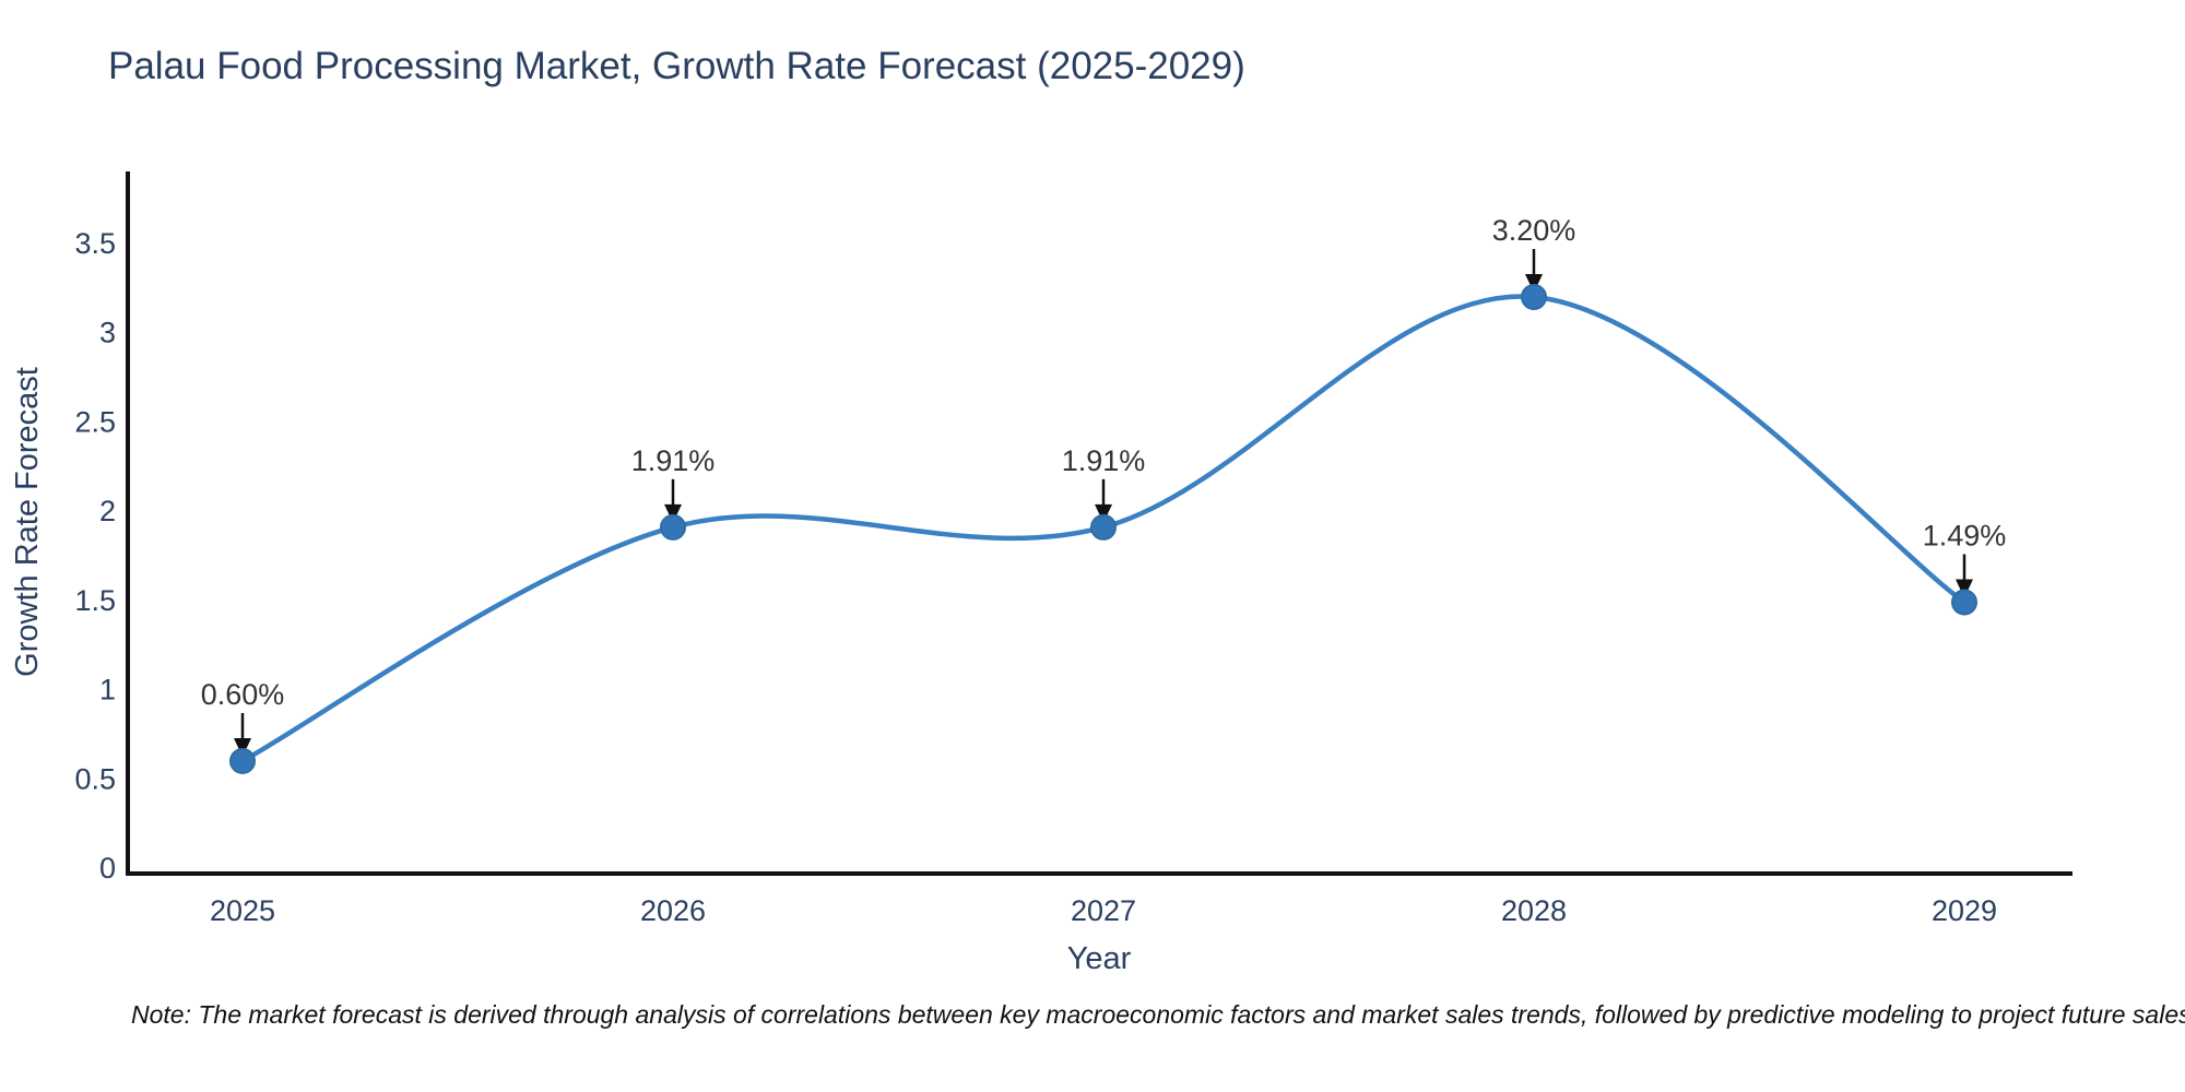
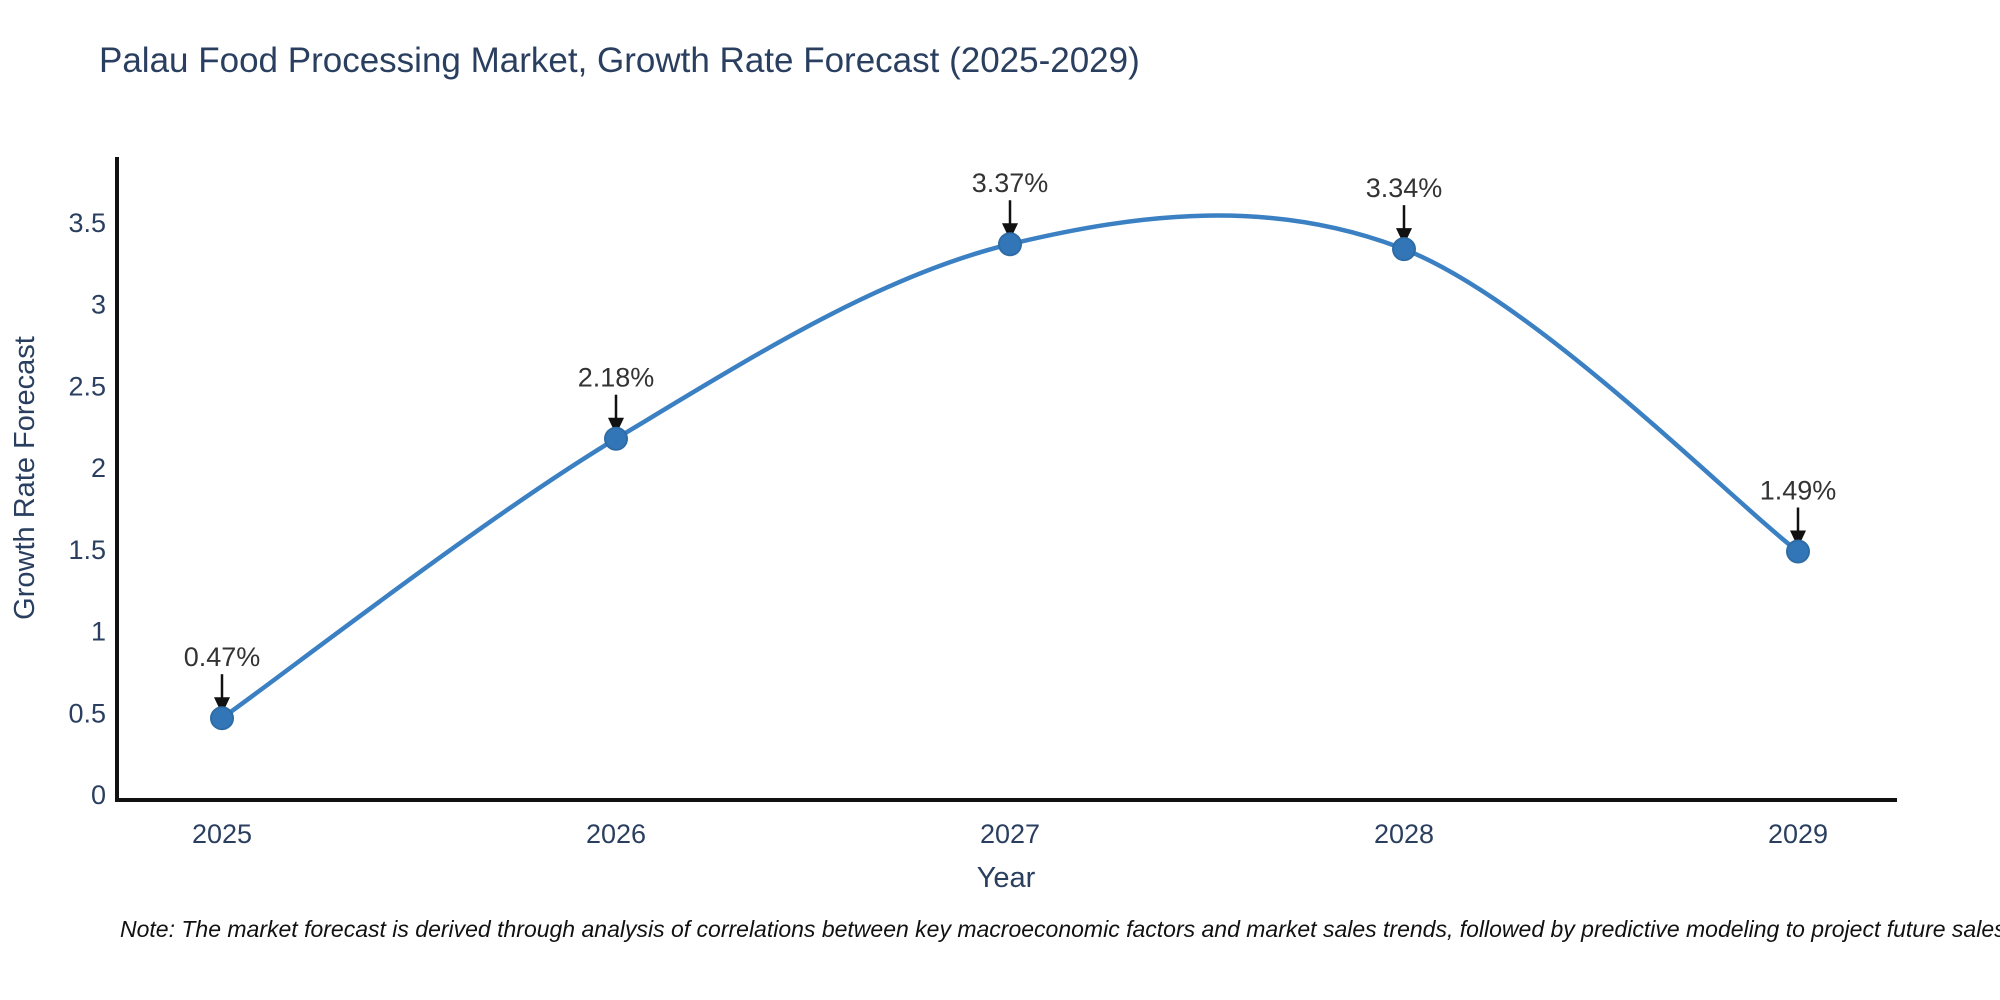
2025: 0.60% -> 0.47%
2026: 1.91% -> 2.18%
2027: 1.91% -> 3.37%
2028: 3.20% -> 3.34%
